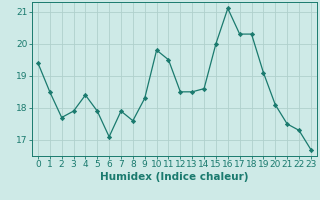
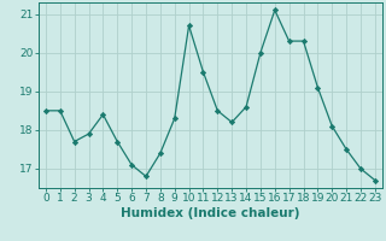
0: 19.4 -> 18.5
5: 17.9 -> 17.7
7: 17.9 -> 16.8
8: 17.6 -> 17.4
10: 19.8 -> 20.7
13: 18.5 -> 18.2
22: 17.3 -> 17.0
